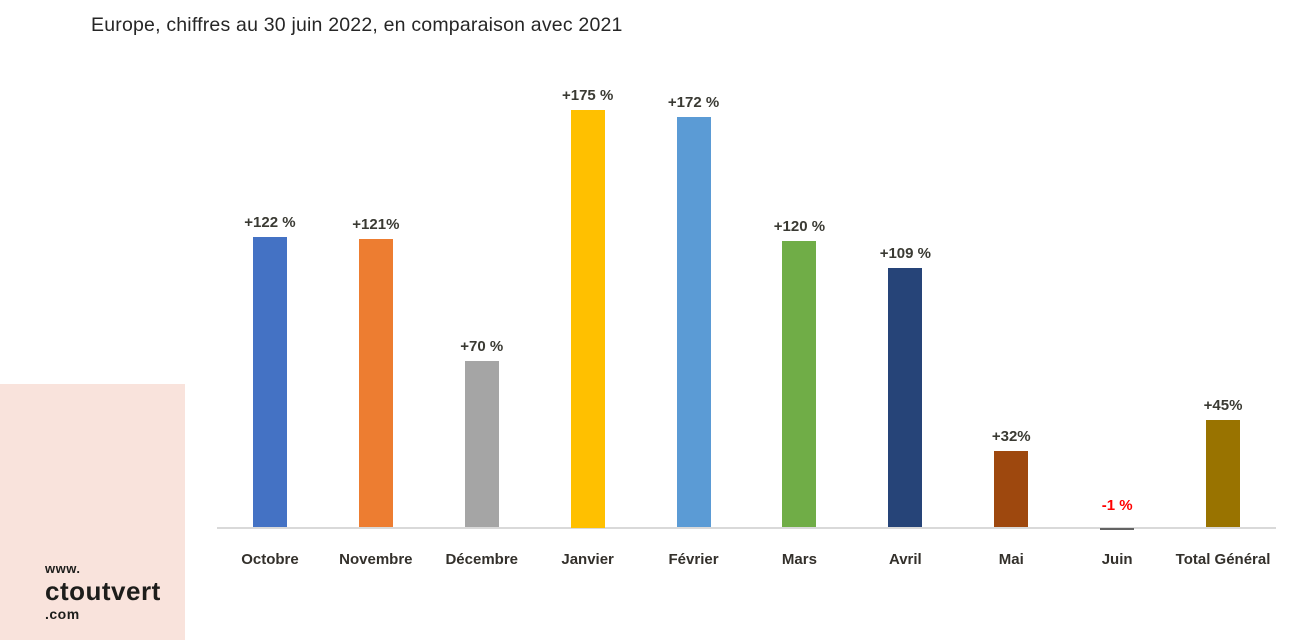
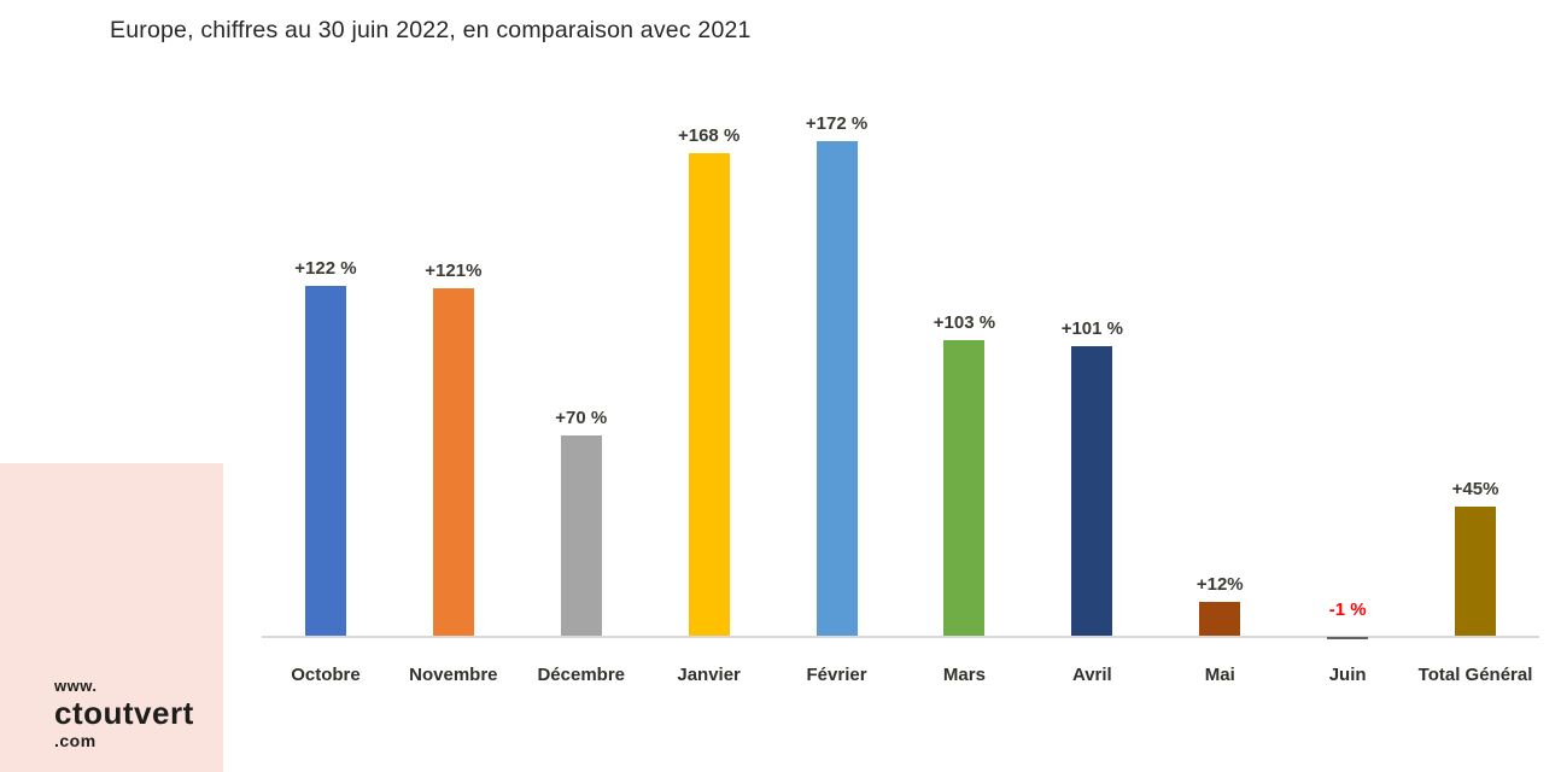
Janvier: +175 -> +168
Mars: +120 -> +103
Avril: +109 -> +101
Mai: +32% -> +12%
